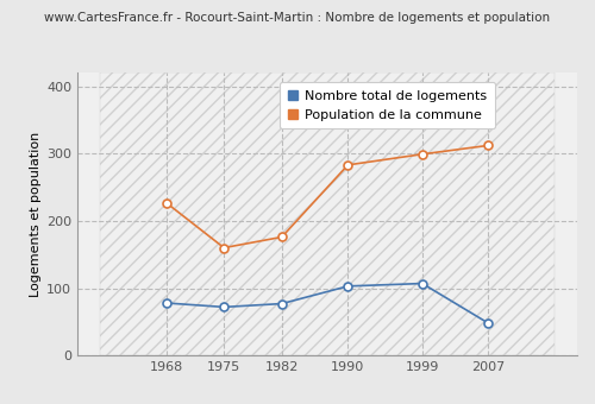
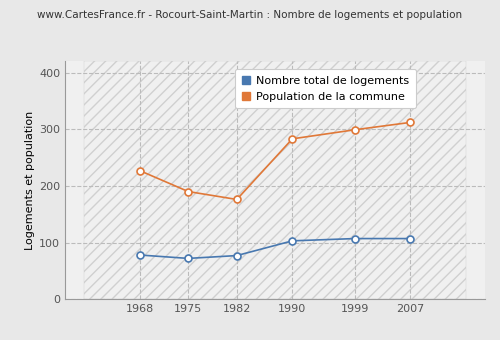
Population de la commune/1975: 160 -> 190
Nombre total de logements/2007: 48 -> 107
